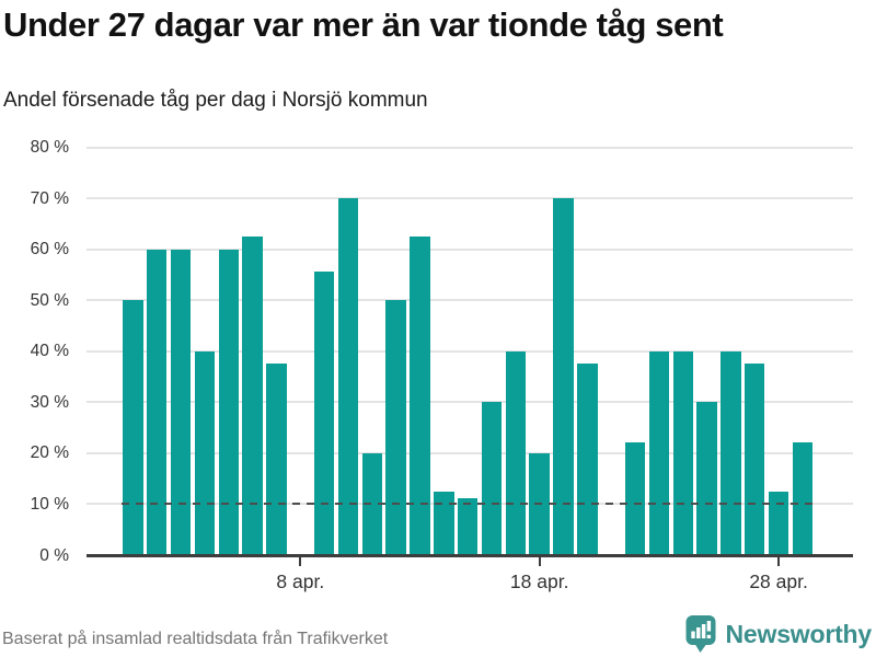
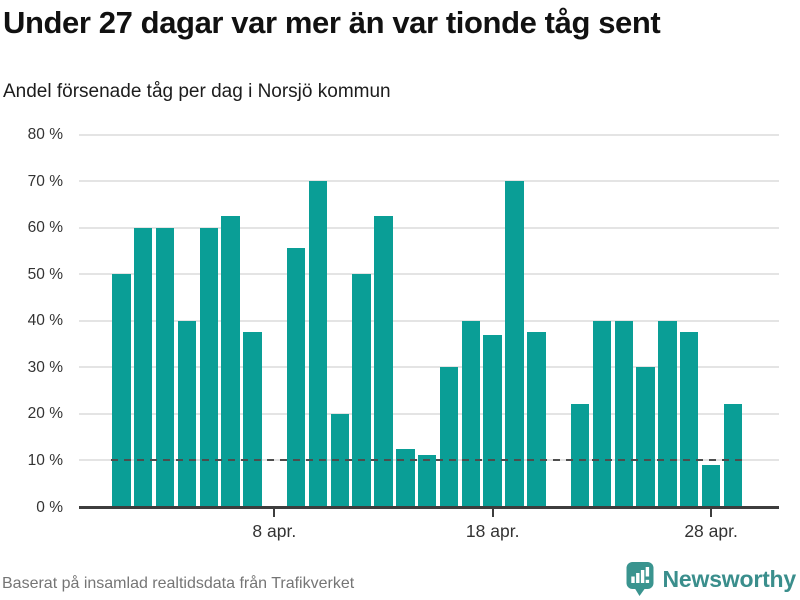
18 apr.: 20% -> 37%
28 apr.: 12% -> 9%
